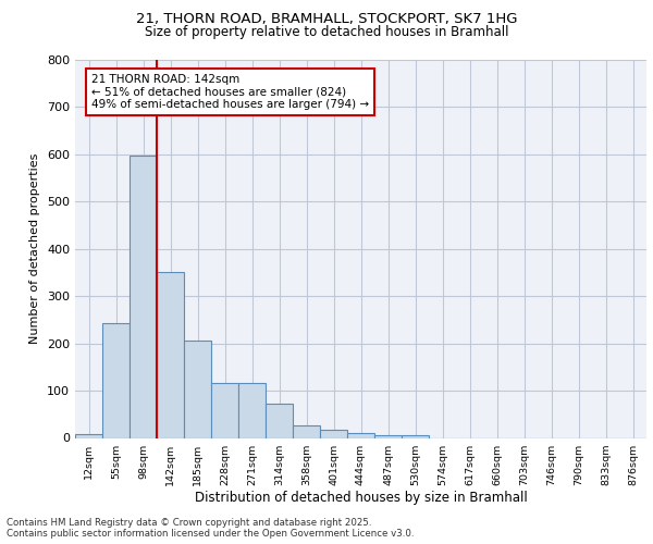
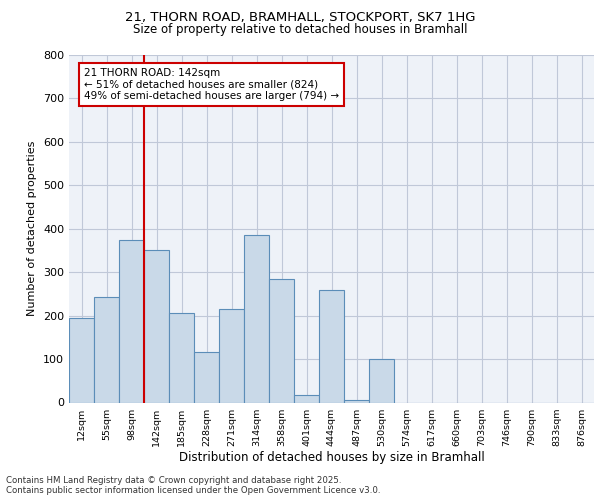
12sqm: 8 -> 195
98sqm: 597 -> 375
271sqm: 116 -> 215
314sqm: 72 -> 385
358sqm: 27 -> 285
444sqm: 10 -> 260
530sqm: 5 -> 100
